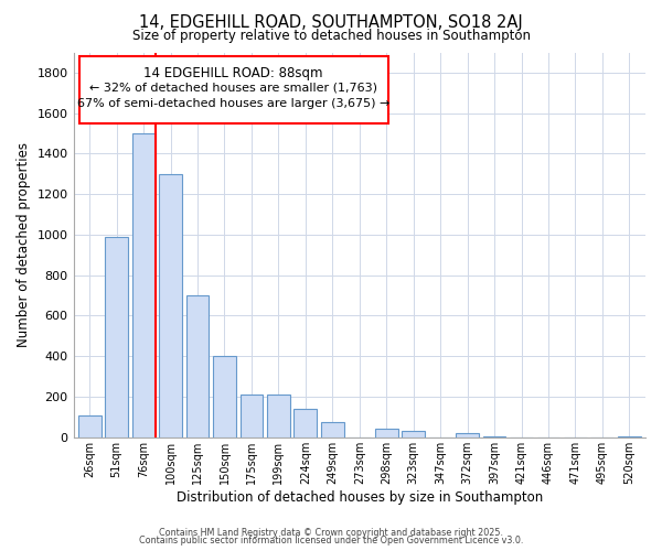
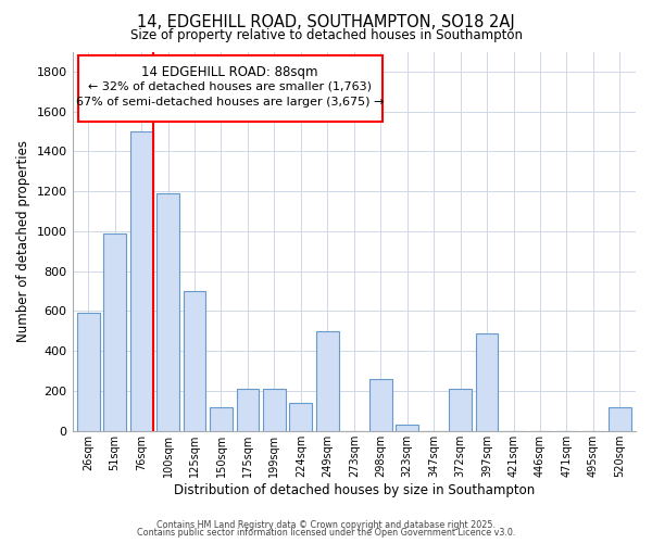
26sqm: 110 -> 590
100sqm: 1300 -> 1190
150sqm: 400 -> 120
249sqm: 80 -> 500
298sqm: 40 -> 260
372sqm: 20 -> 210
397sqm: 0 -> 490
520sqm: 0 -> 120
